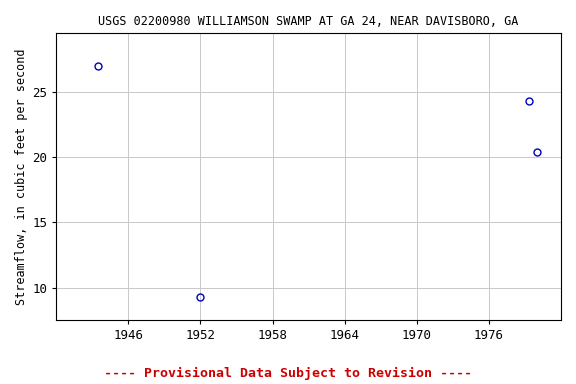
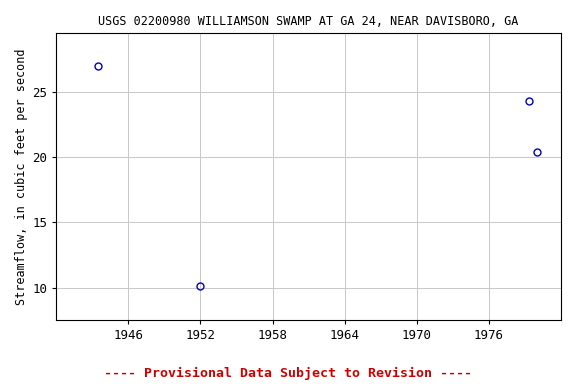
1952: 9.3 -> 10.1
